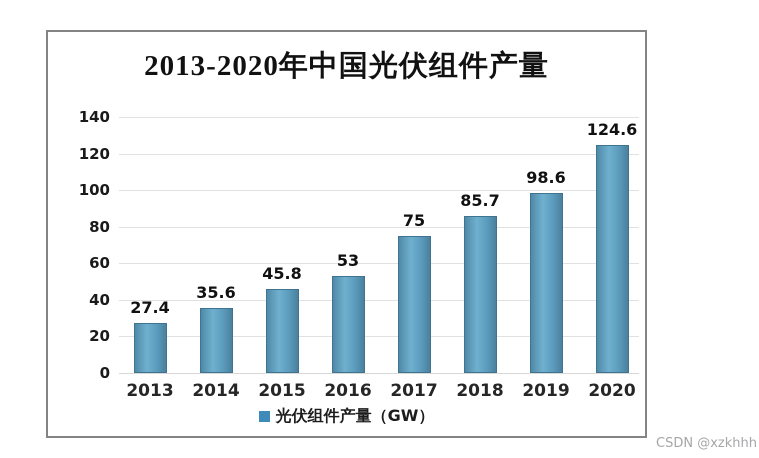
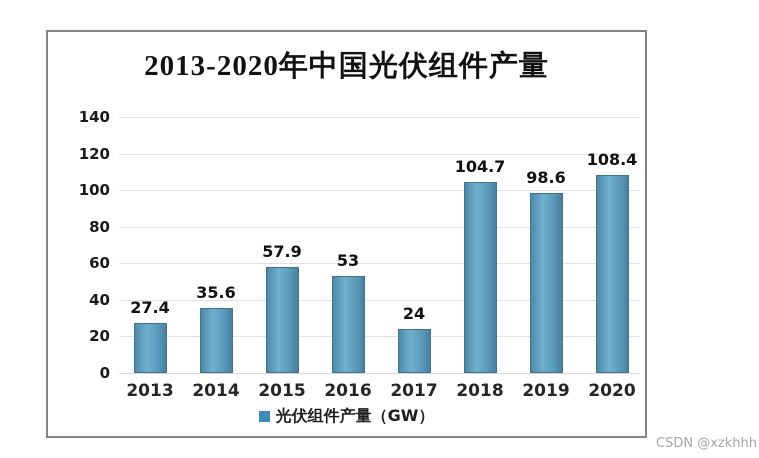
2015: 45.8 -> 57.9
2017: 75 -> 24
2018: 85.7 -> 104.7
2020: 124.6 -> 108.4
